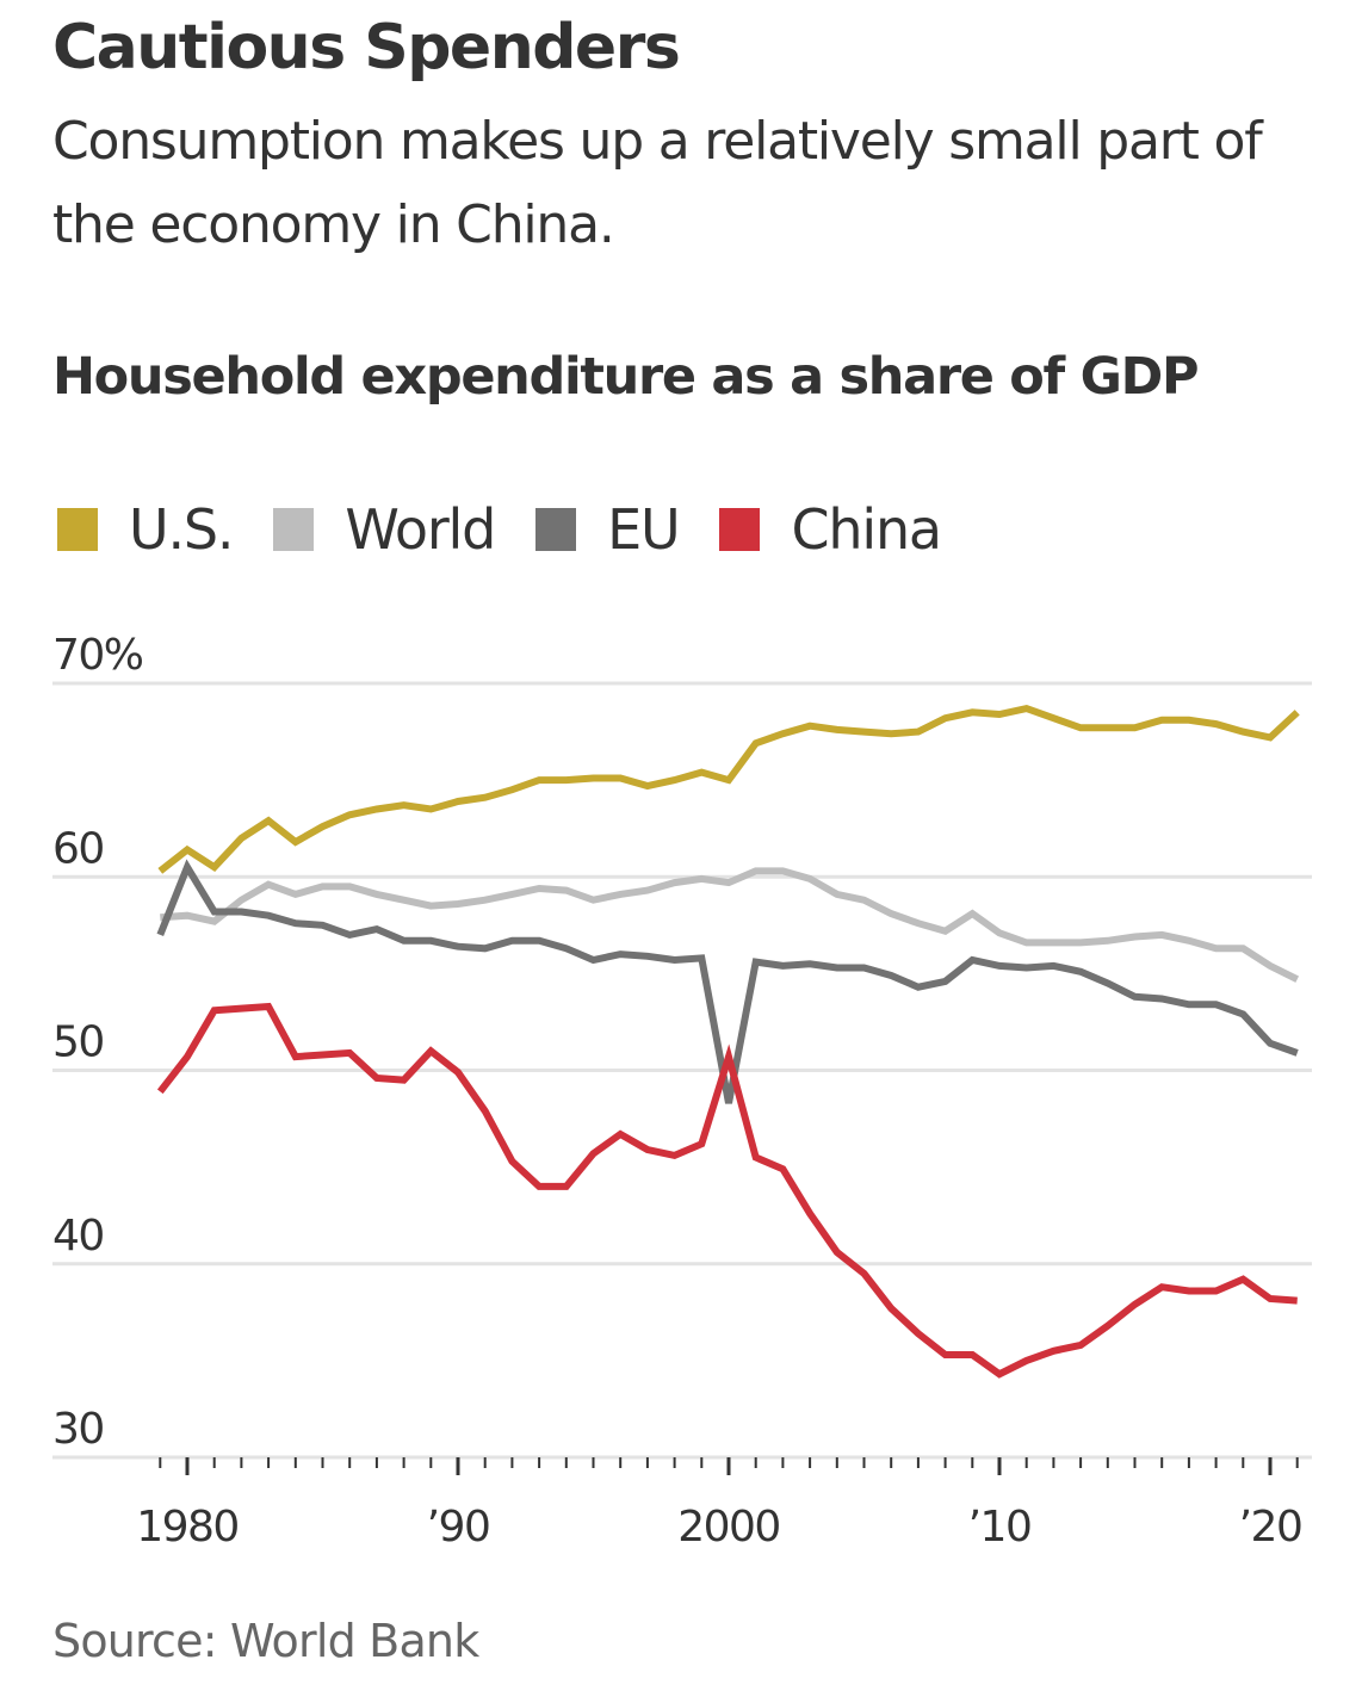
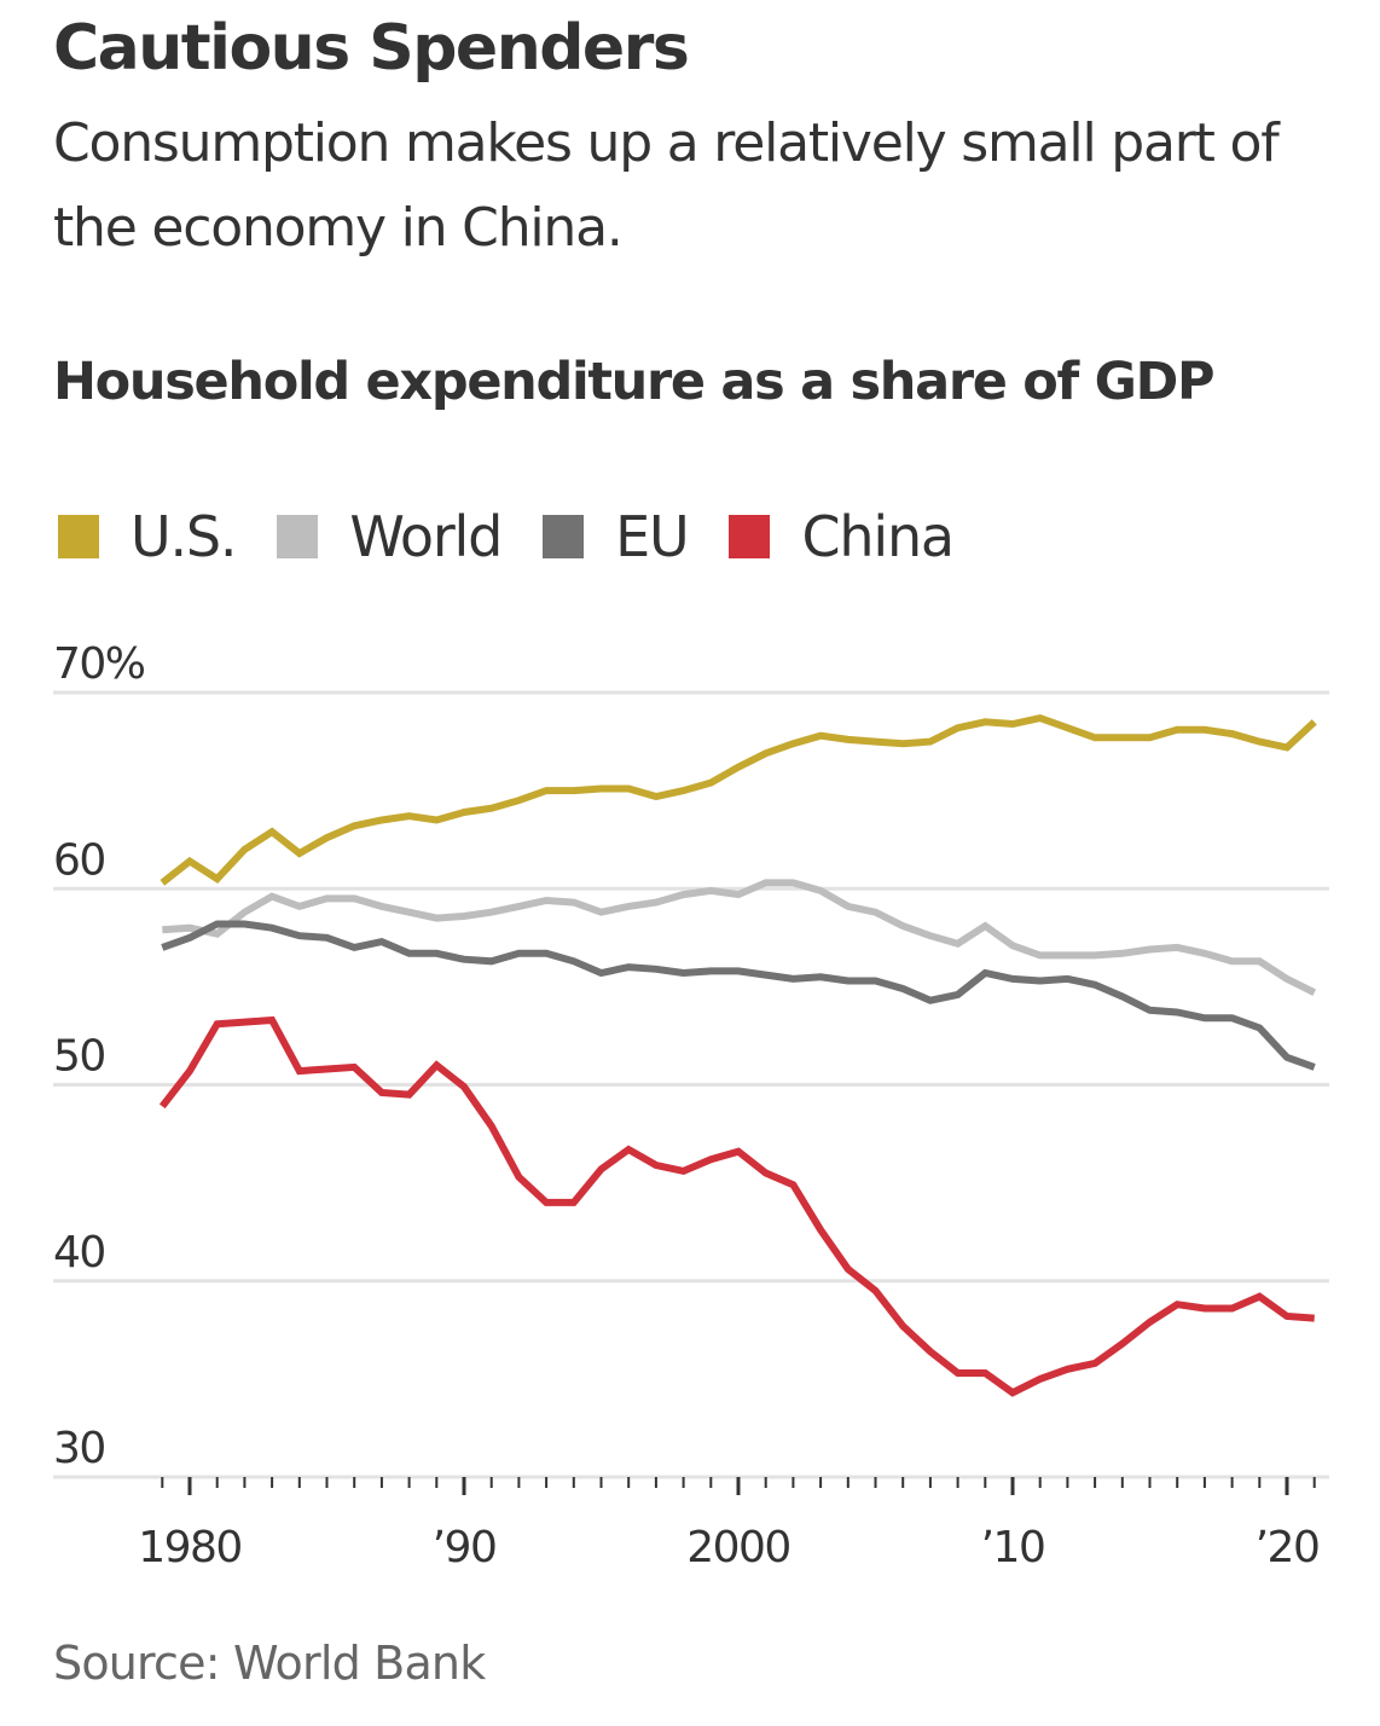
EU/1980: 60.5% -> 57.5%
U.S./2000: 65.0% -> 66.2%
EU/2000: 48.3% -> 55.8%
China/2000: 50.7% -> 46.6%
